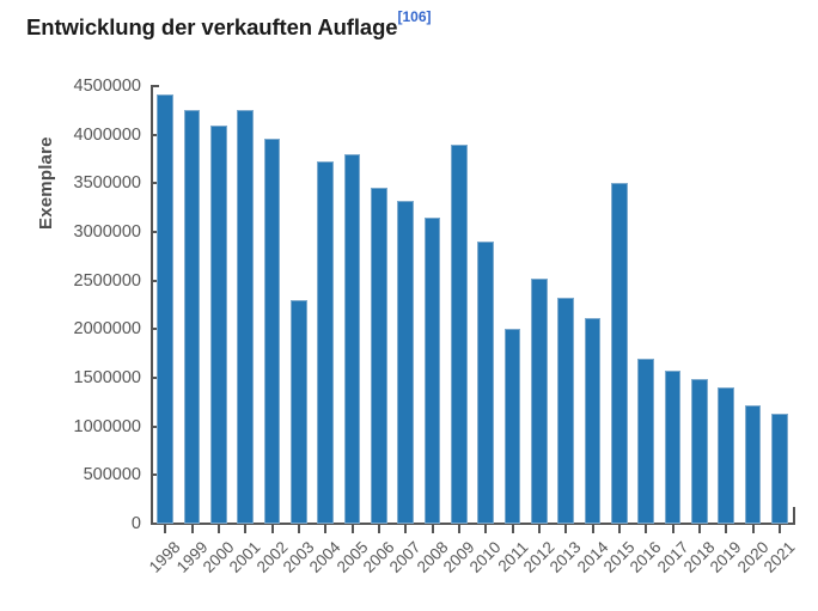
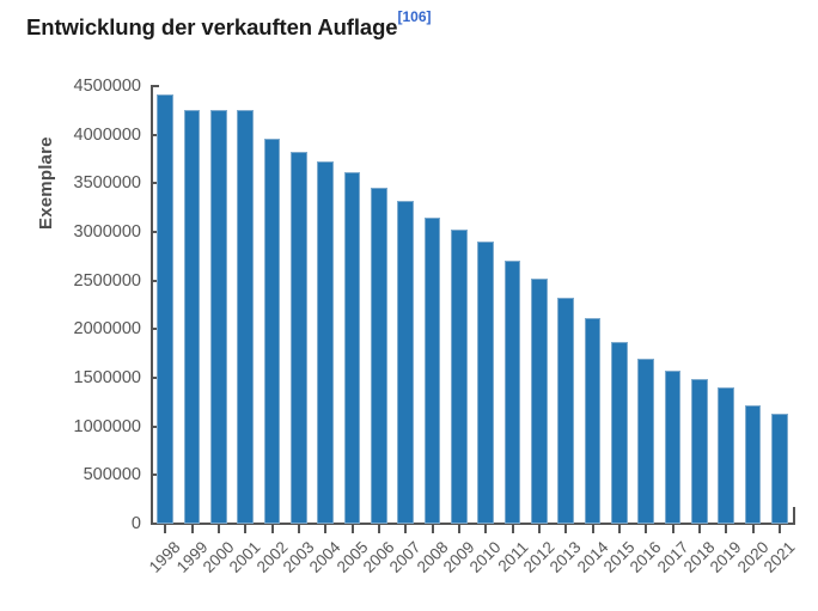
2000: 4100000 -> 4300000
2003: 2300000 -> 3800000
2005: 3800000 -> 3600000
2009: 3900000 -> 3000000
2011: 2000000 -> 2700000
2015: 3500000 -> 1900000
